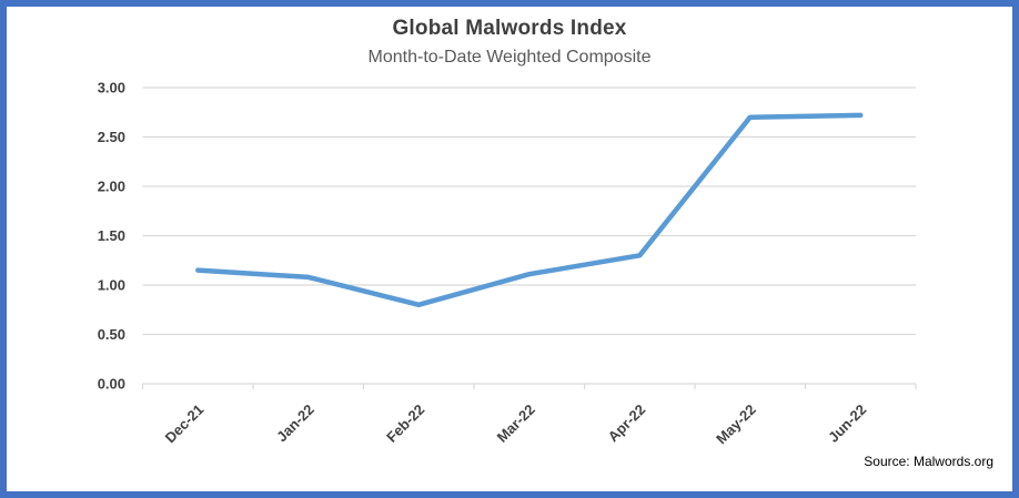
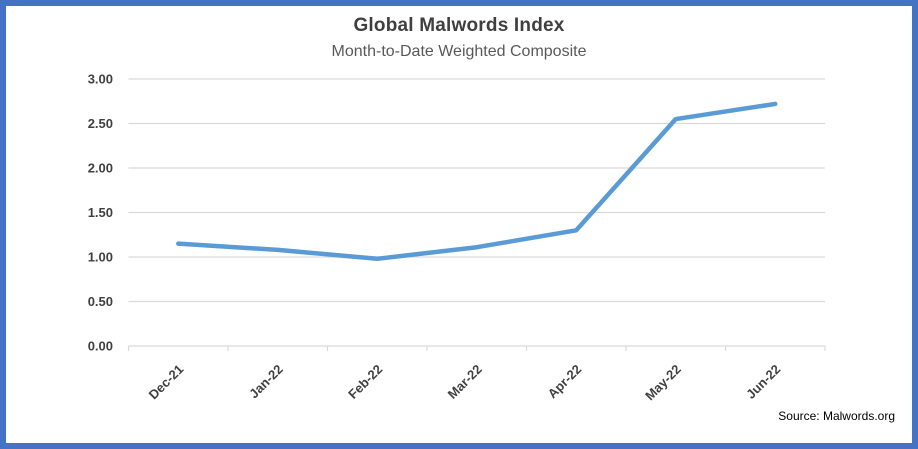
Feb-22: 0.8 -> 1.0
May-22: 2.7 -> 2.5
